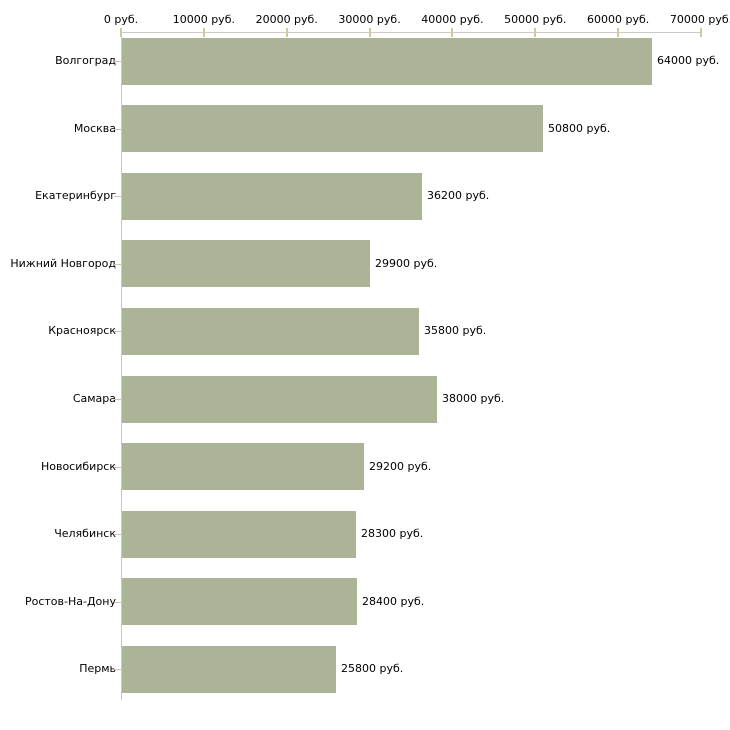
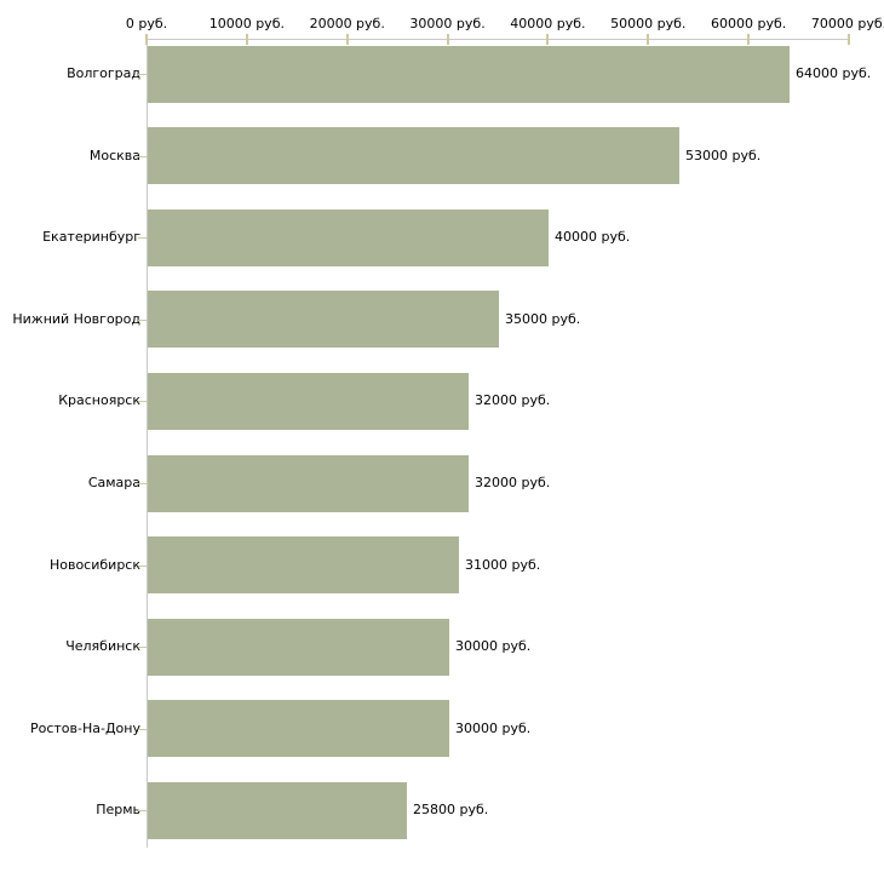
Москва: 50800 -> 53000
Екатеринбург: 36200 -> 40000
Нижний Новгород: 29900 -> 35000
Красноярск: 35800 -> 32000
Самара: 38000 -> 32000
Новосибирск: 29200 -> 31000
Челябинск: 28300 -> 30000
Ростов-На-Дону: 28400 -> 30000
